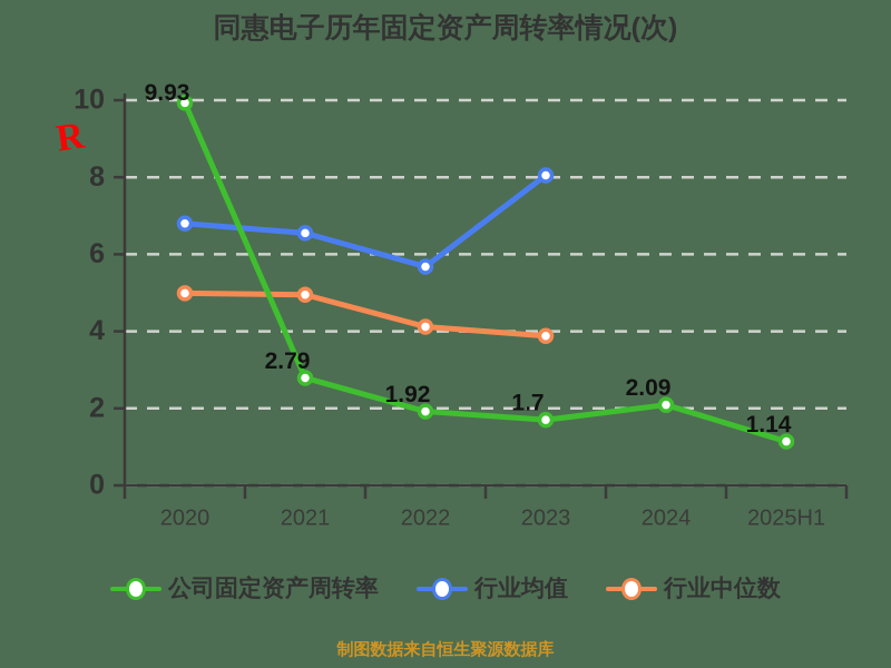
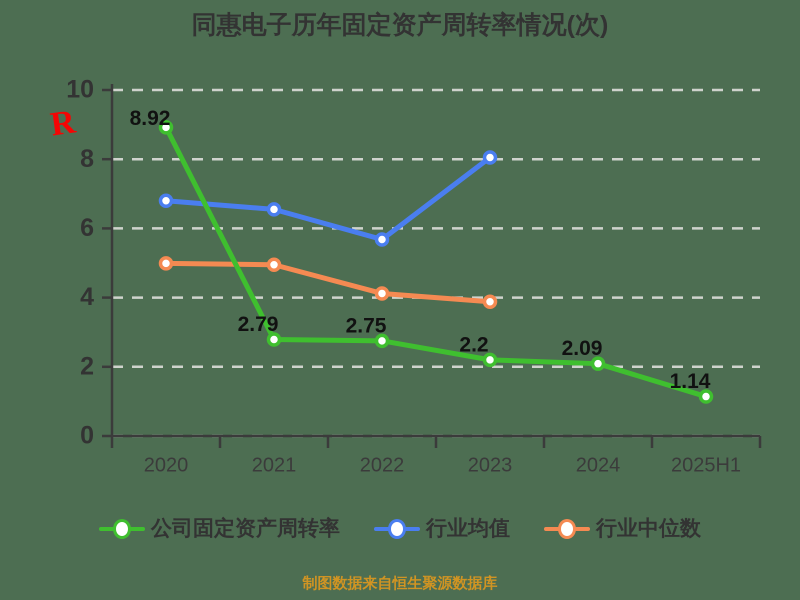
公司固定资产周转率/2020: 9.93 -> 8.92
公司固定资产周转率/2022: 1.92 -> 2.75
公司固定资产周转率/2023: 1.7 -> 2.2
